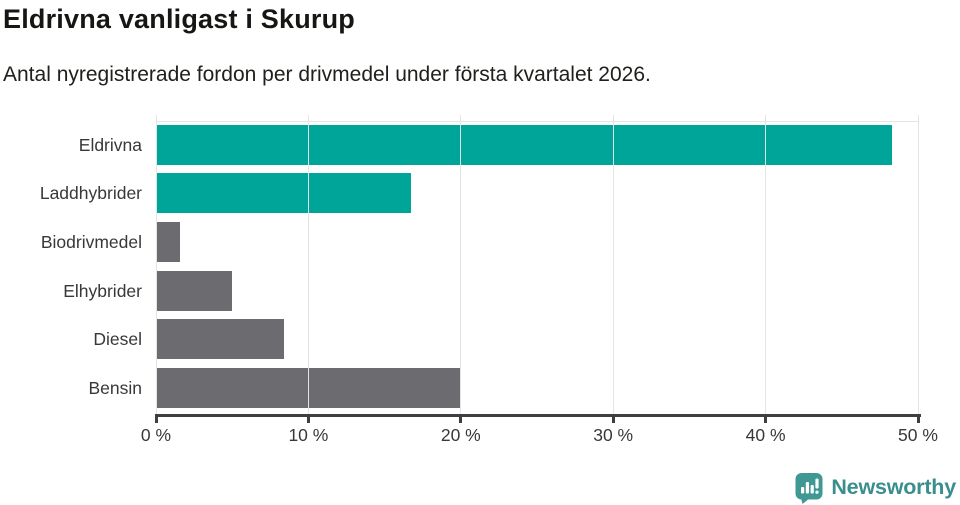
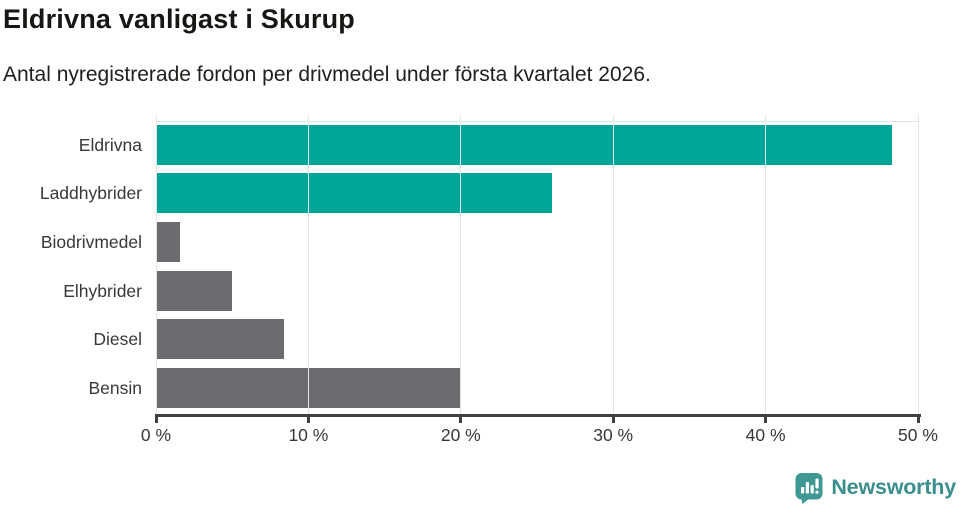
Laddhybrider: 16.7% -> 26.0%
